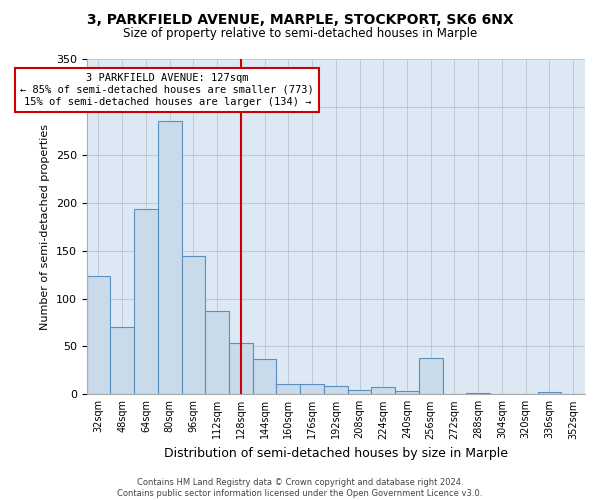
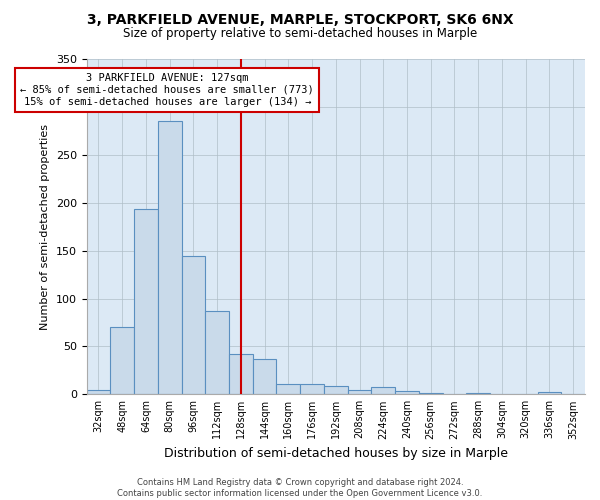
32sqm: 124 -> 5
128sqm: 54 -> 42
256sqm: 38 -> 1
